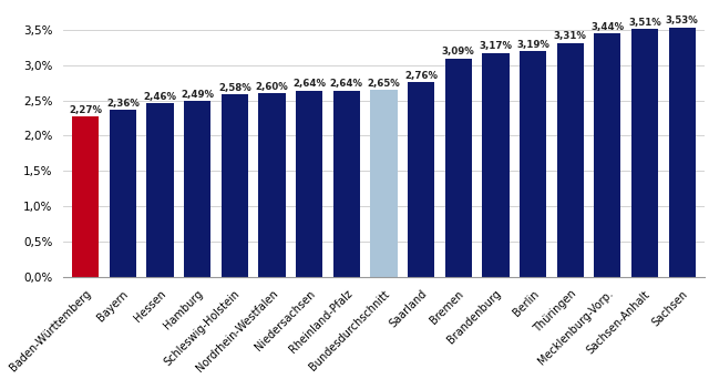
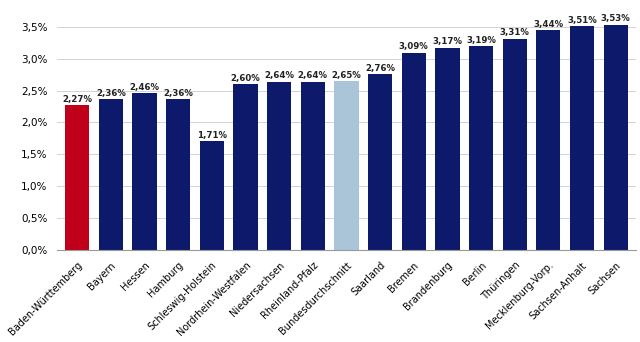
Hamburg: 2,49% -> 2,36%
Schleswig-Holstein: 2,58% -> 1,71%
